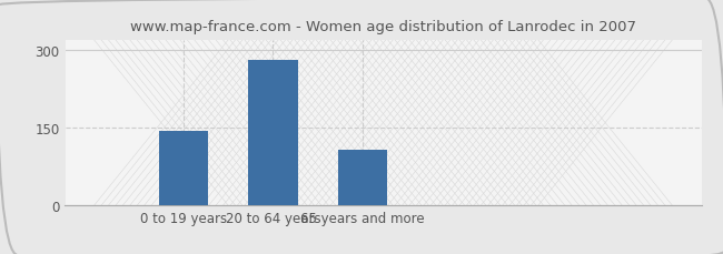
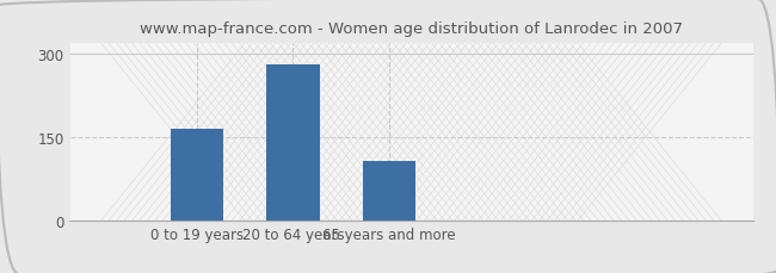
0 to 19 years: 144 -> 165
